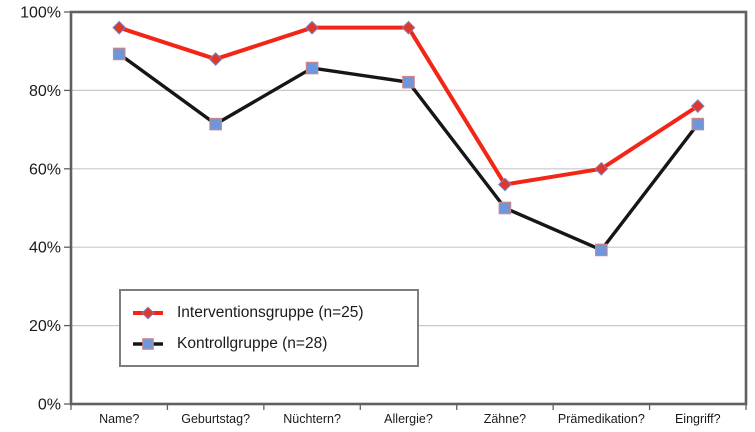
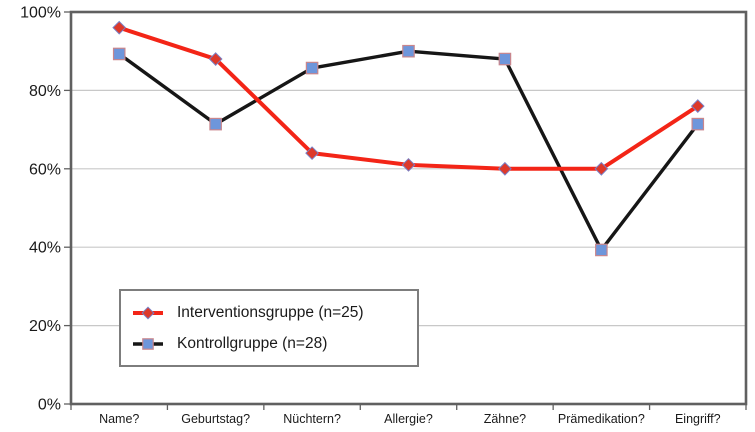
Interventionsgruppe (n=25)/Nüchtern?: 96% -> 64%
Interventionsgruppe (n=25)/Allergie?: 96% -> 61%
Kontrollgruppe (n=28)/Allergie?: 82% -> 90%
Interventionsgruppe (n=25)/Zähne?: 56% -> 60%
Kontrollgruppe (n=28)/Zähne?: 50% -> 88%
